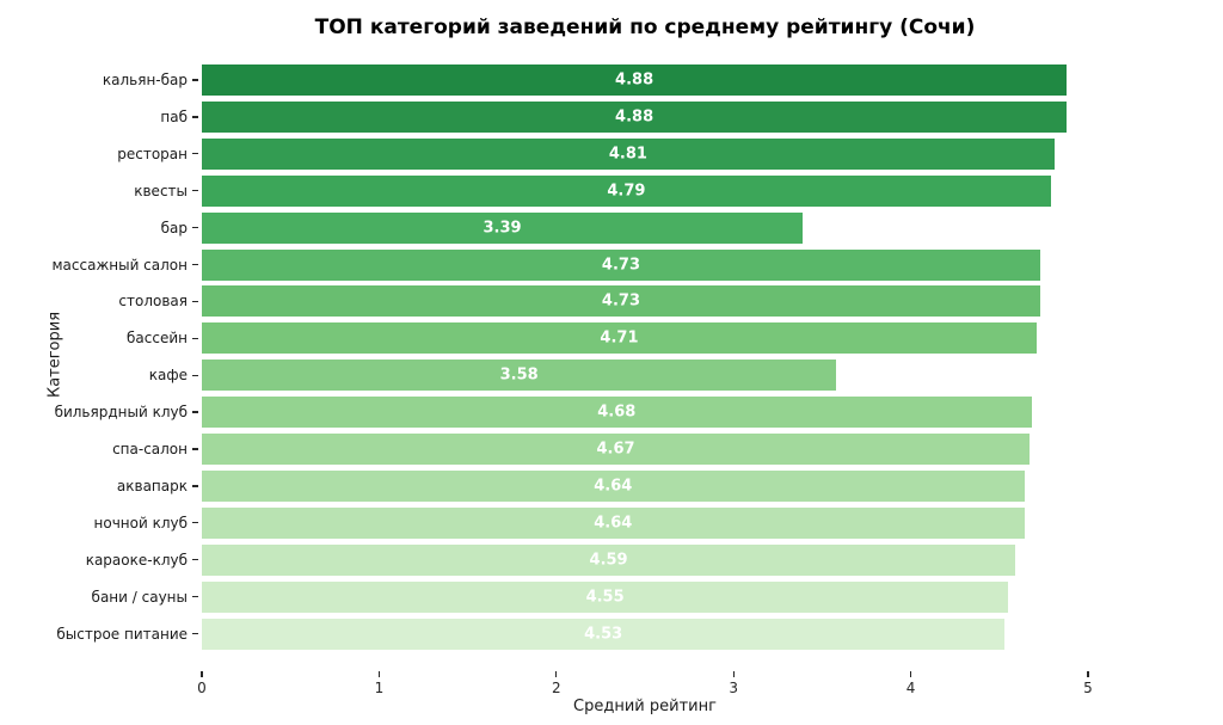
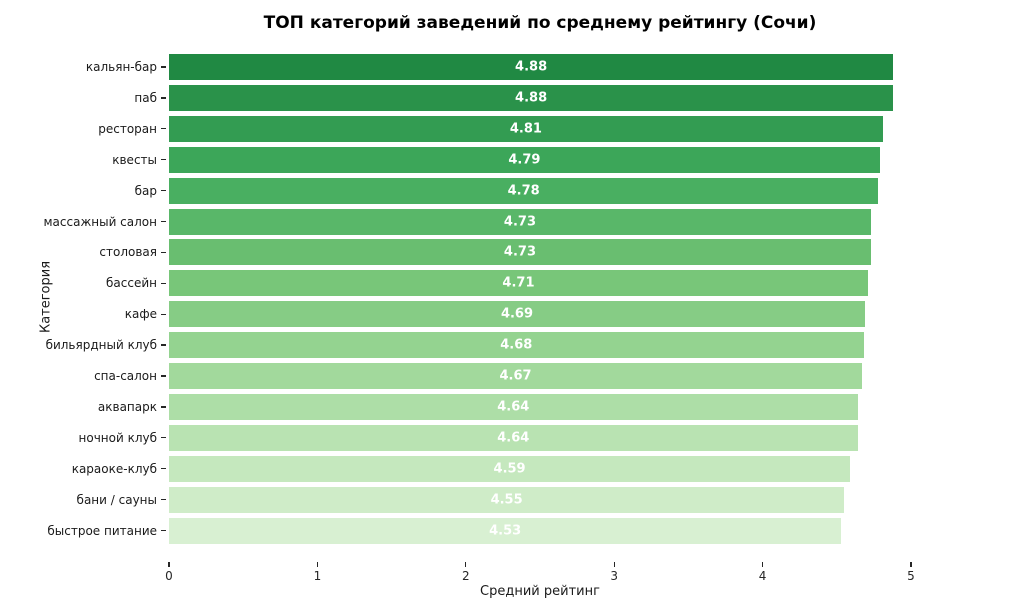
бар: 3.39 -> 4.78
кафе: 3.58 -> 4.69
